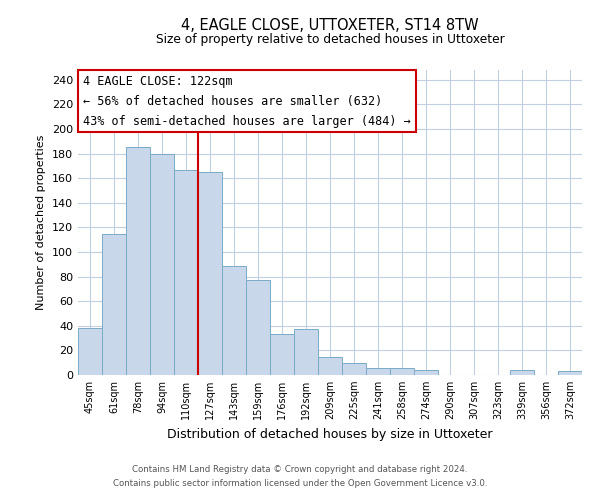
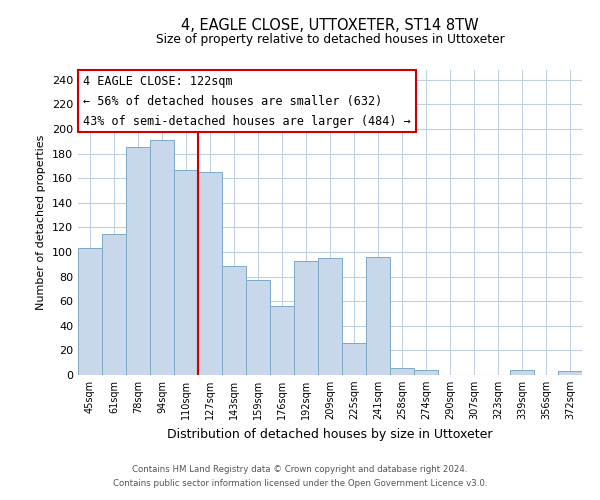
45sqm: 38 -> 103
94sqm: 180 -> 191
176sqm: 33 -> 56
192sqm: 37 -> 93
209sqm: 15 -> 95
225sqm: 10 -> 26
241sqm: 6 -> 96
